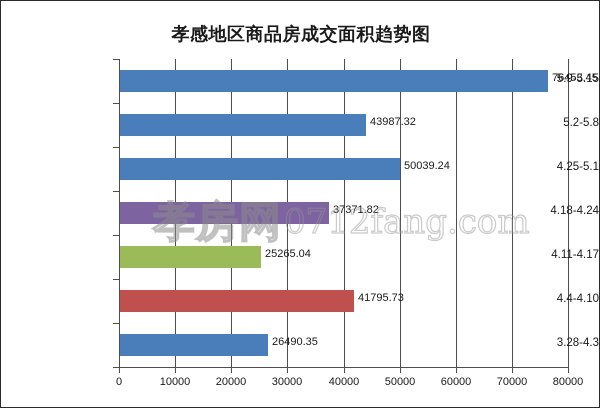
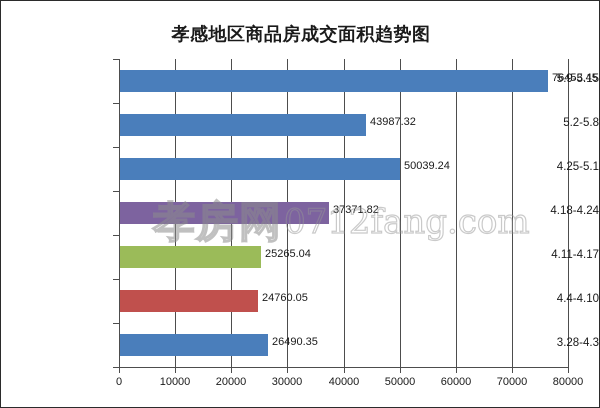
4.4-4.10: 41795.73 -> 24760.05
